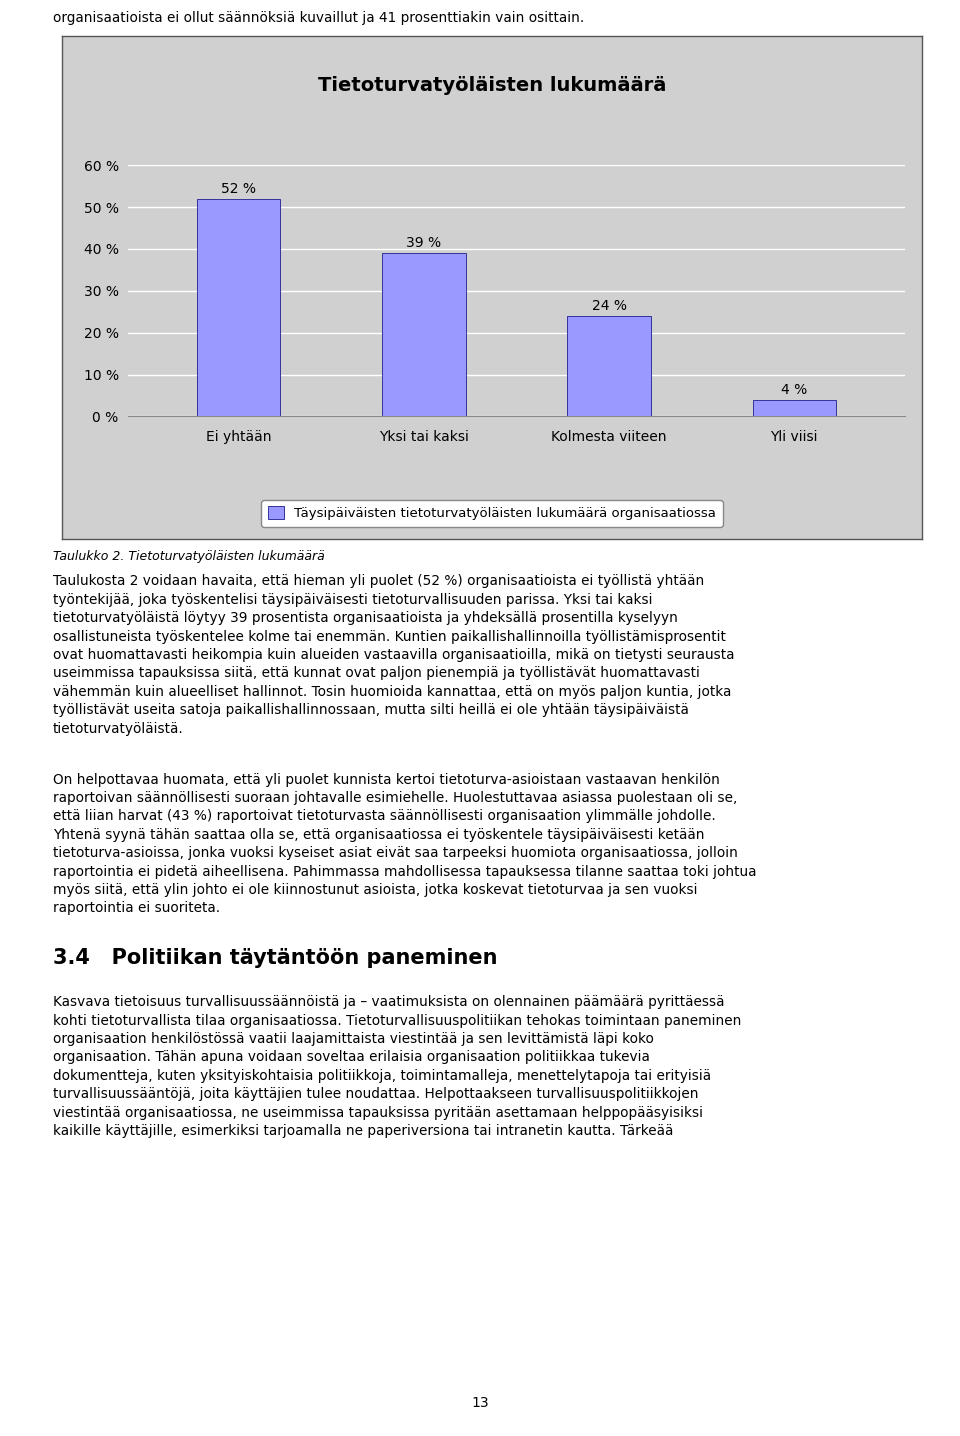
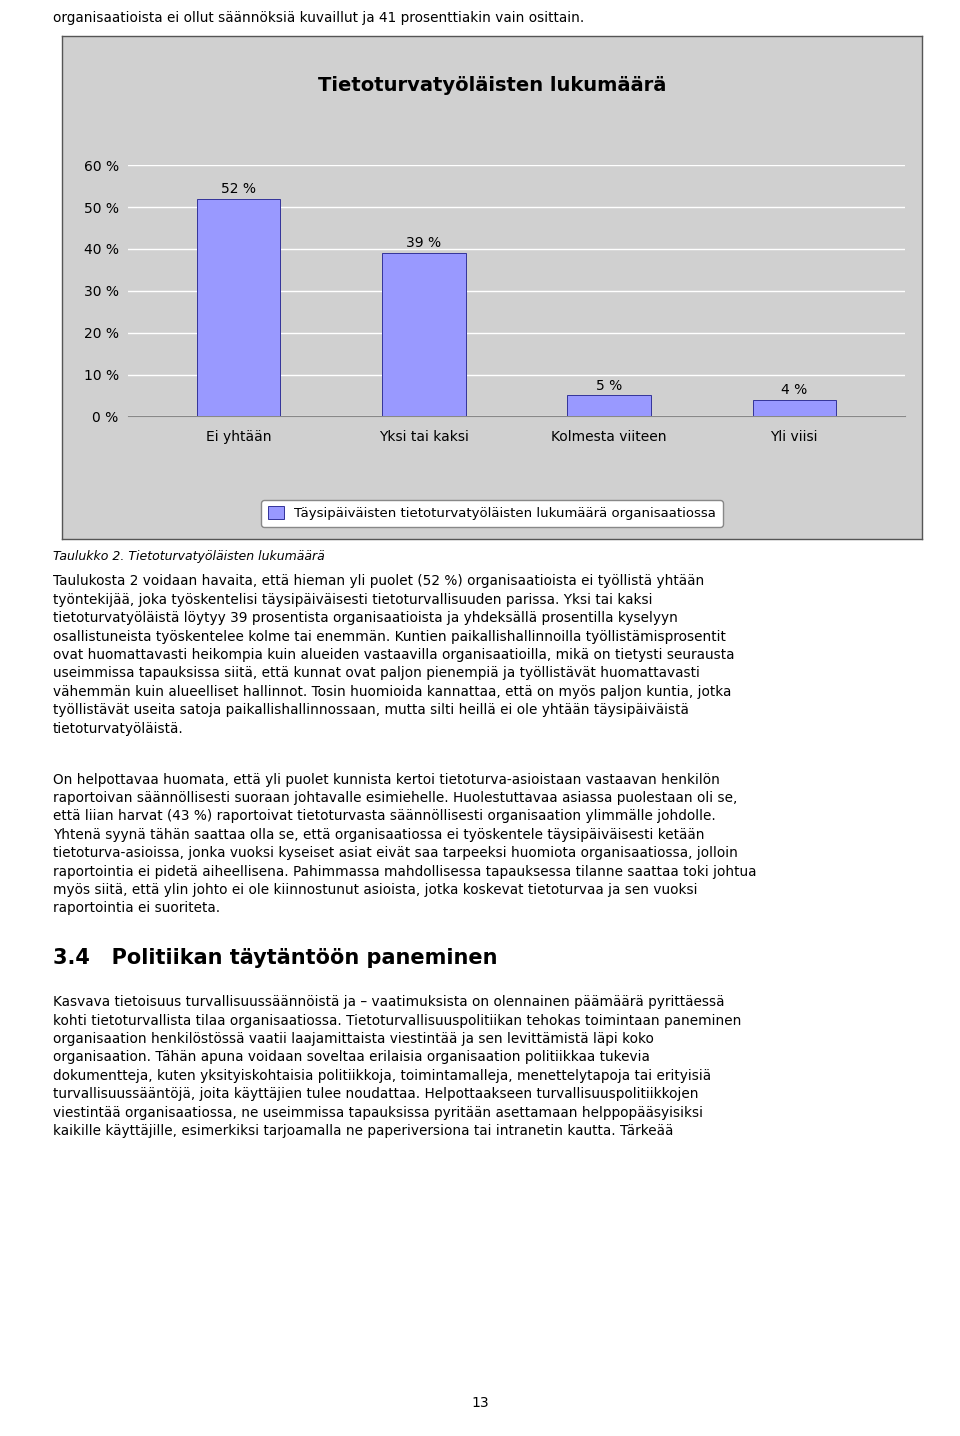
Kolmesta viiteen: 24 -> 5
